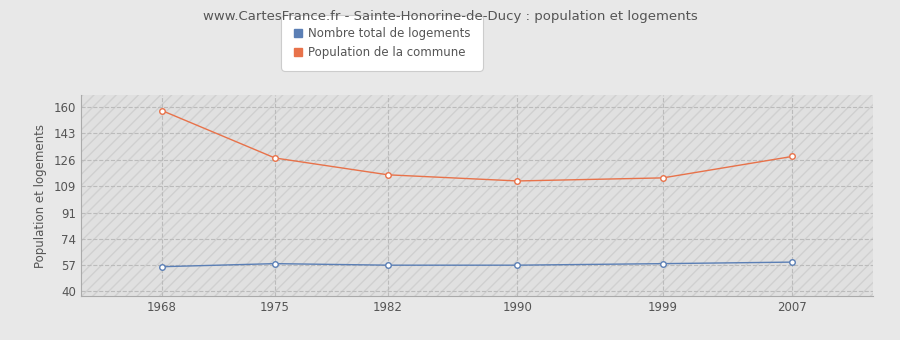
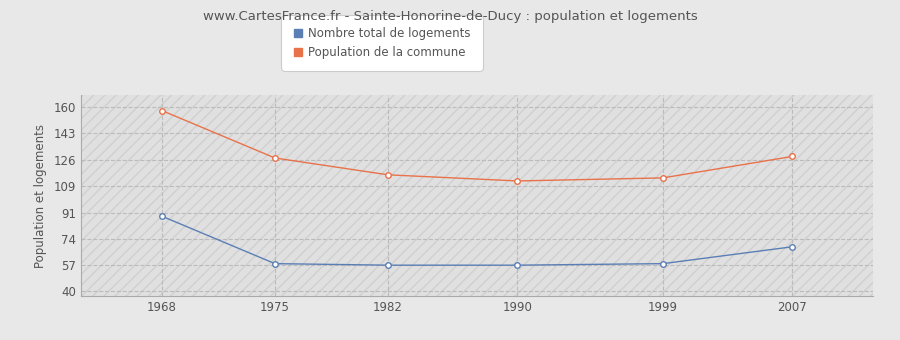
Nombre total de logements/1968: 56 -> 89
Nombre total de logements/2007: 59 -> 69
